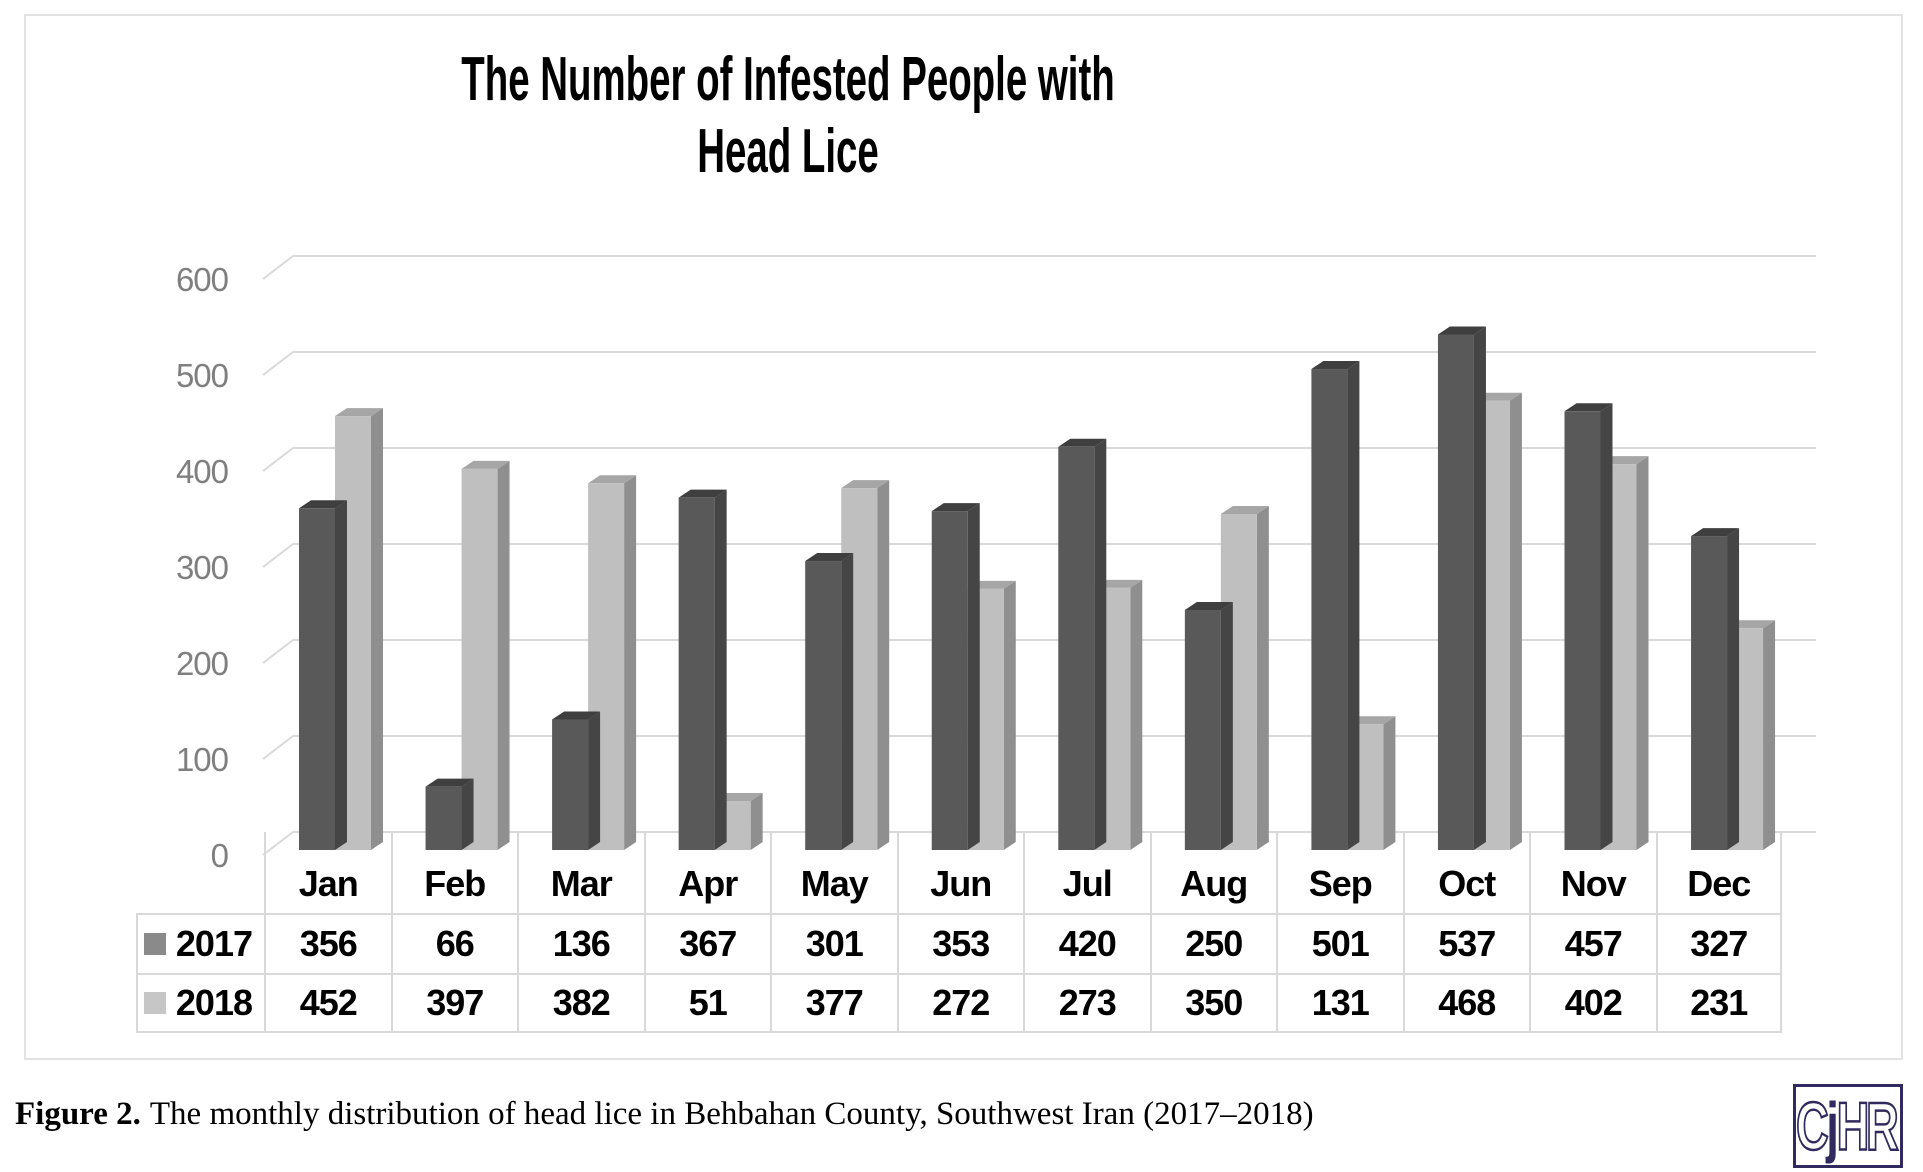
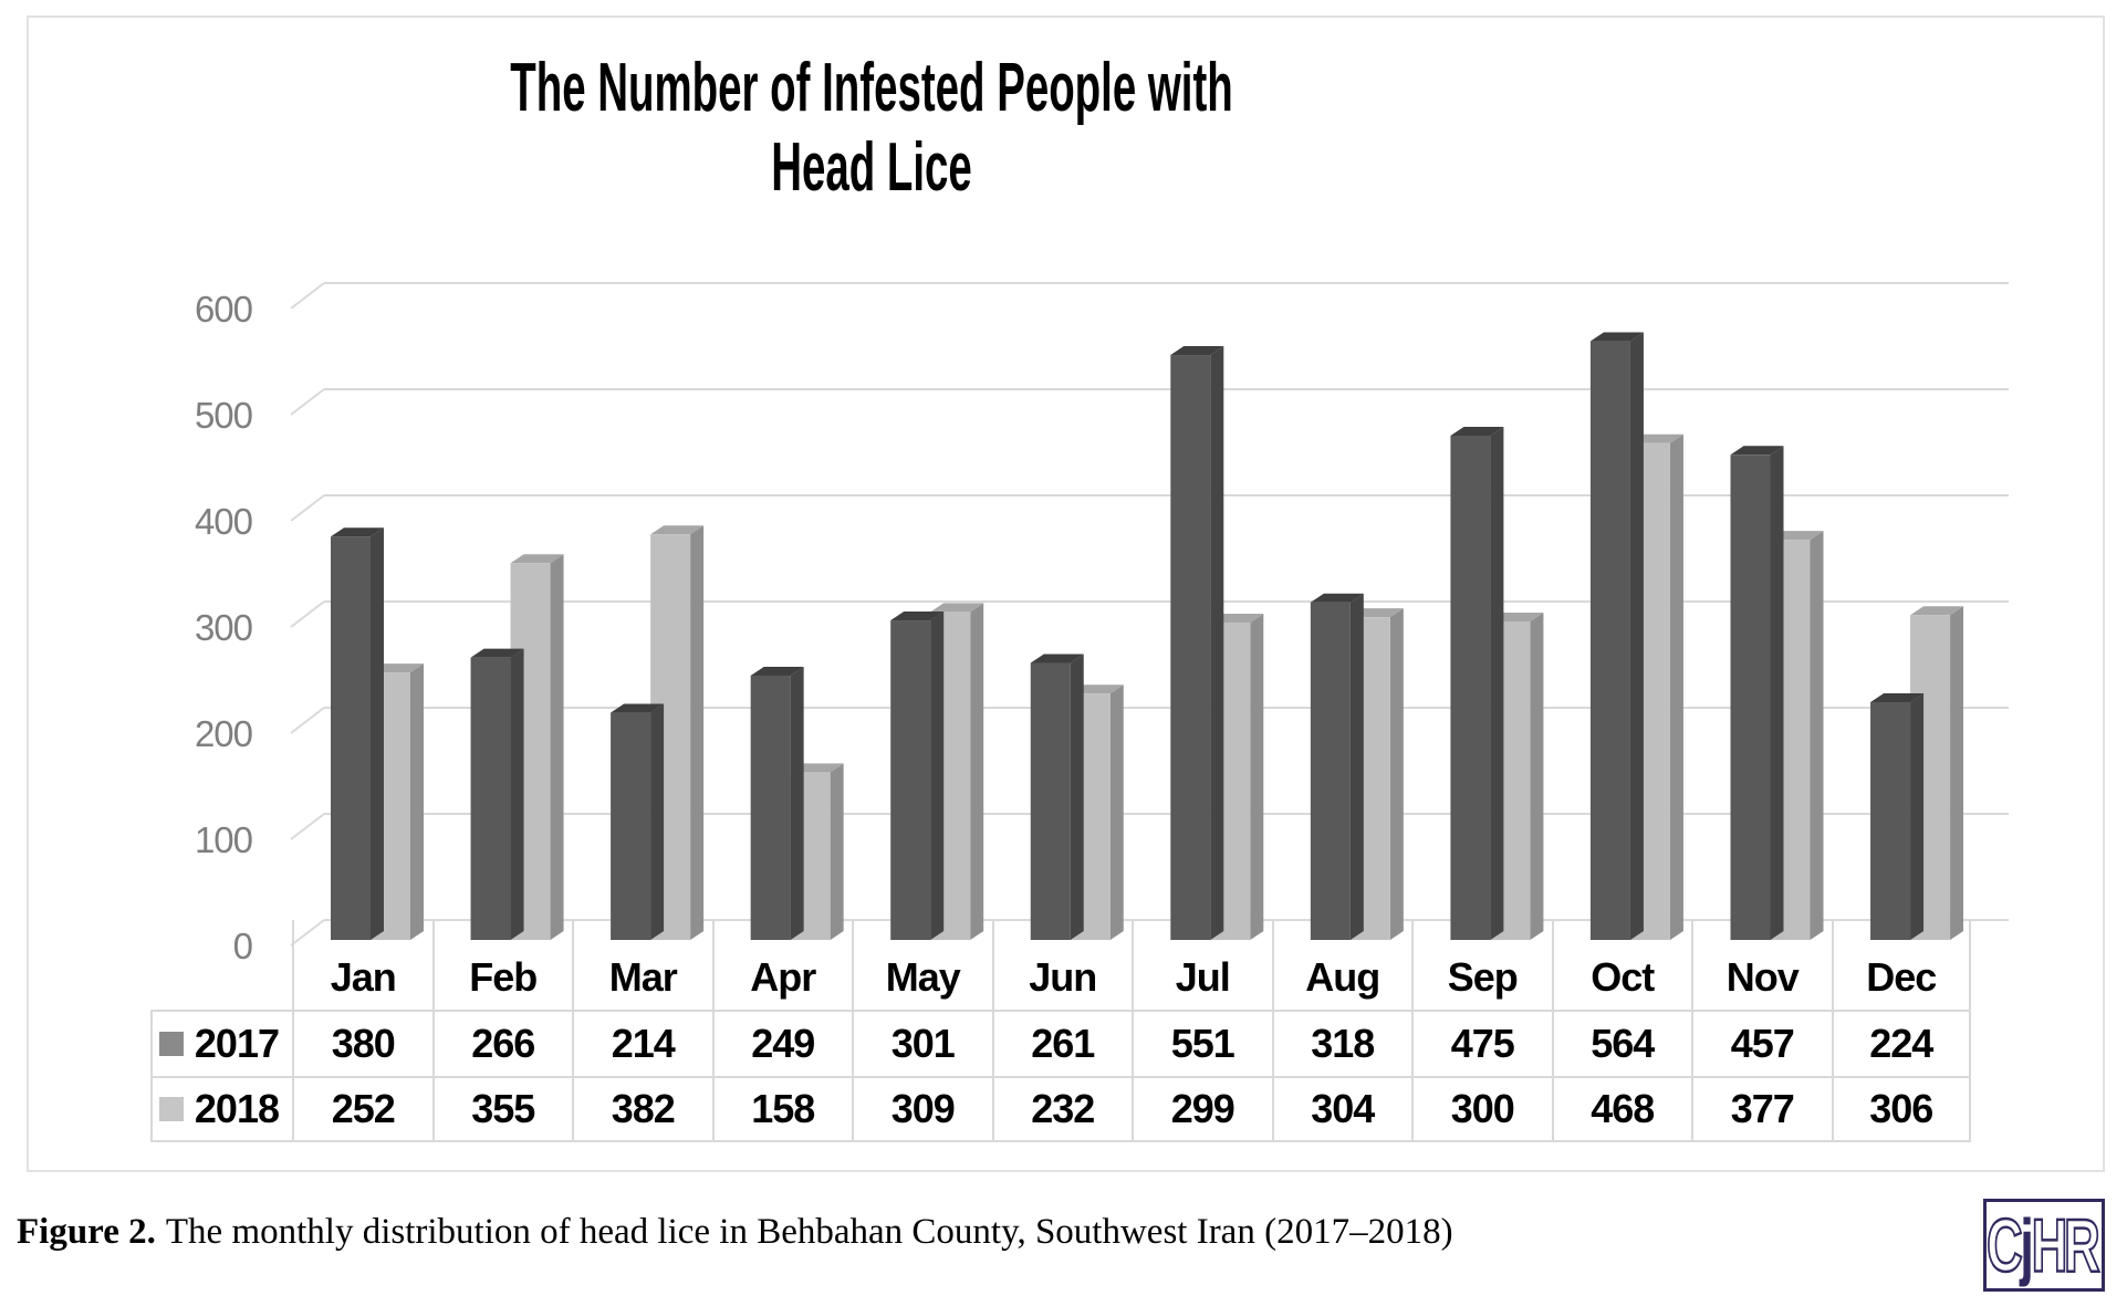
2017/Jan: 356 -> 380
2018/Jan: 452 -> 252
2017/Feb: 66 -> 266
2018/Feb: 397 -> 355
2017/Mar: 136 -> 214
2017/Apr: 367 -> 249
2018/Apr: 51 -> 158
2018/May: 377 -> 309
2017/Jun: 353 -> 261
2018/Jun: 272 -> 232
2017/Jul: 420 -> 551
2018/Jul: 273 -> 299
2017/Aug: 250 -> 318
2018/Aug: 350 -> 304
2017/Sep: 501 -> 475
2018/Sep: 131 -> 300
2017/Oct: 537 -> 564
2018/Nov: 402 -> 377
2017/Dec: 327 -> 224
2018/Dec: 231 -> 306
